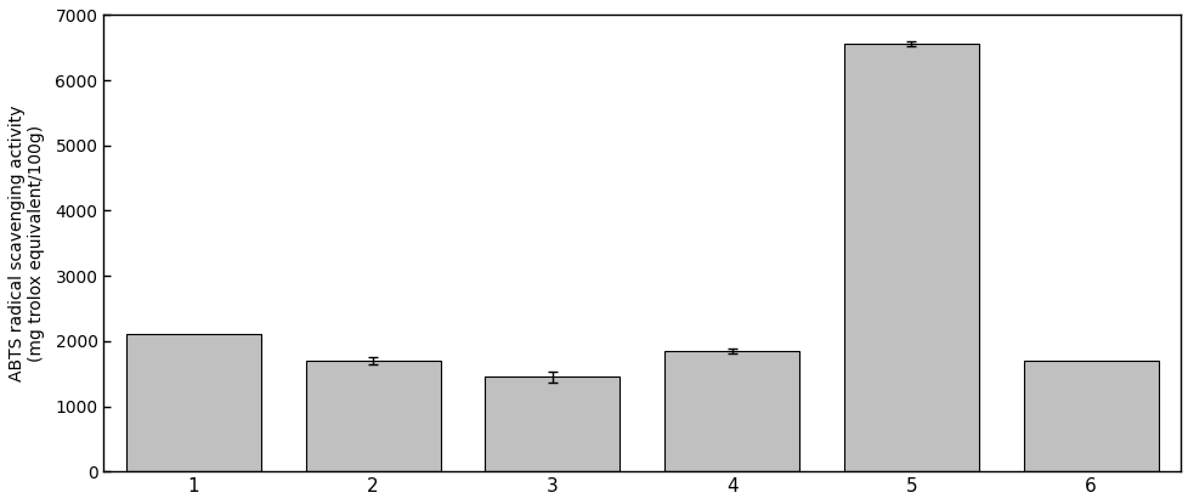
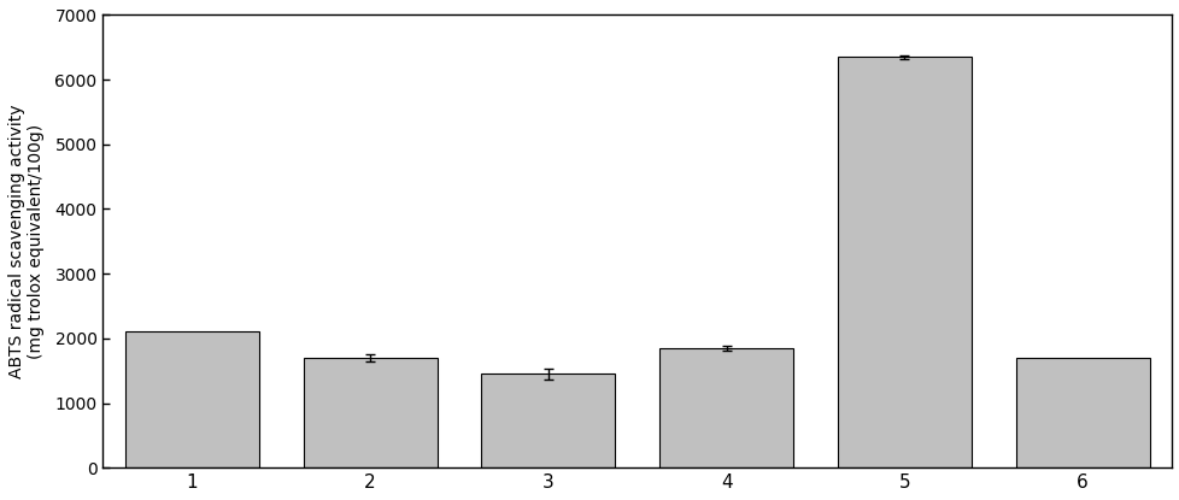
5: 6560 -> 6350
